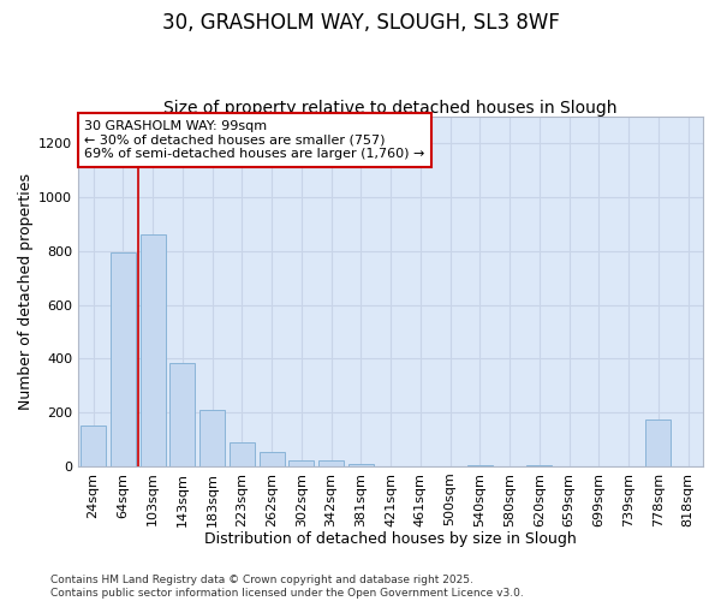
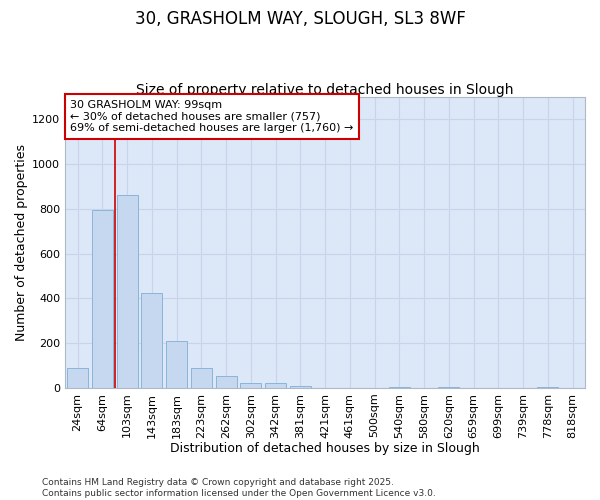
24sqm: 150 -> 90
143sqm: 385 -> 425
778sqm: 175 -> 5
